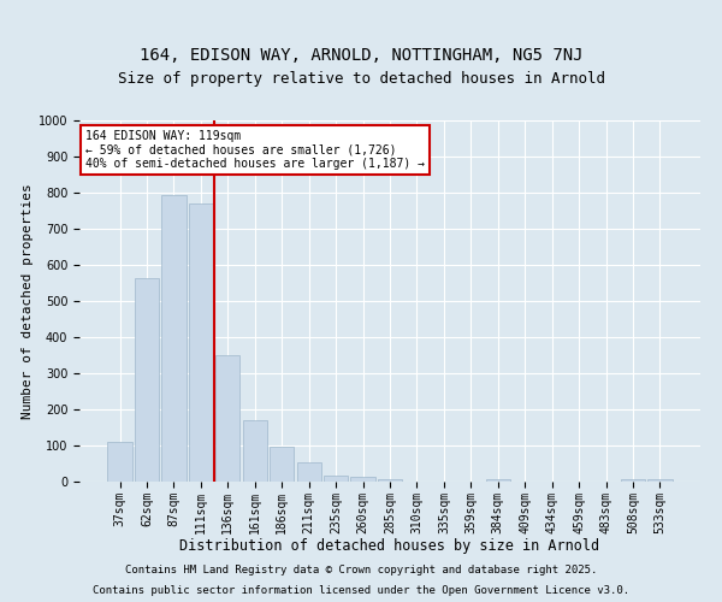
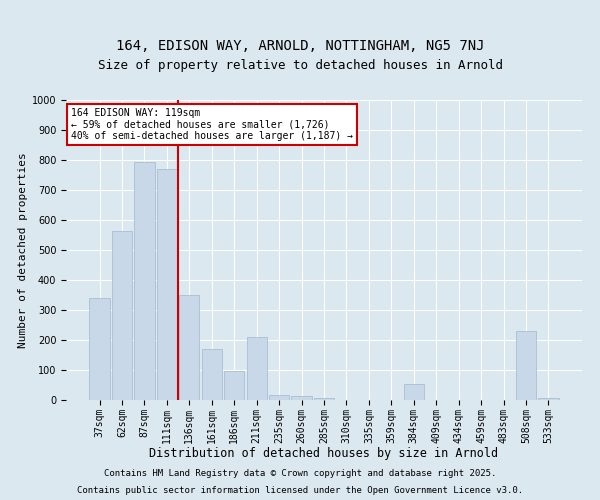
37sqm: 110 -> 340
211sqm: 55 -> 210
384sqm: 8 -> 55
508sqm: 8 -> 230
